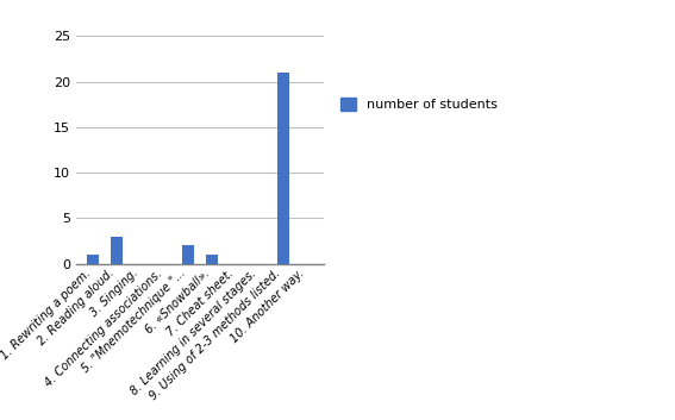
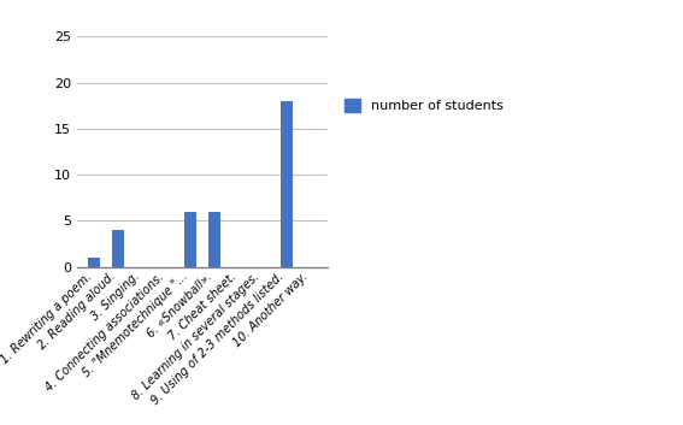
2. Reading aloud.: 3 -> 4
5. "Mnemotechnique "...: 2 -> 6
6. «Snowball».: 1 -> 6
9. Using of 2-3 methods listed.: 21 -> 18
